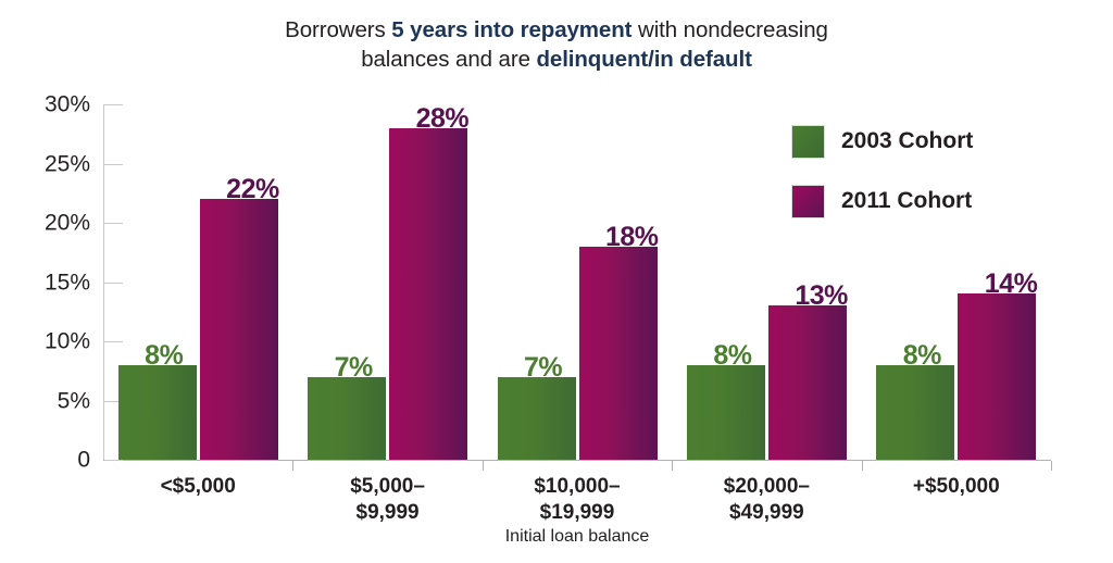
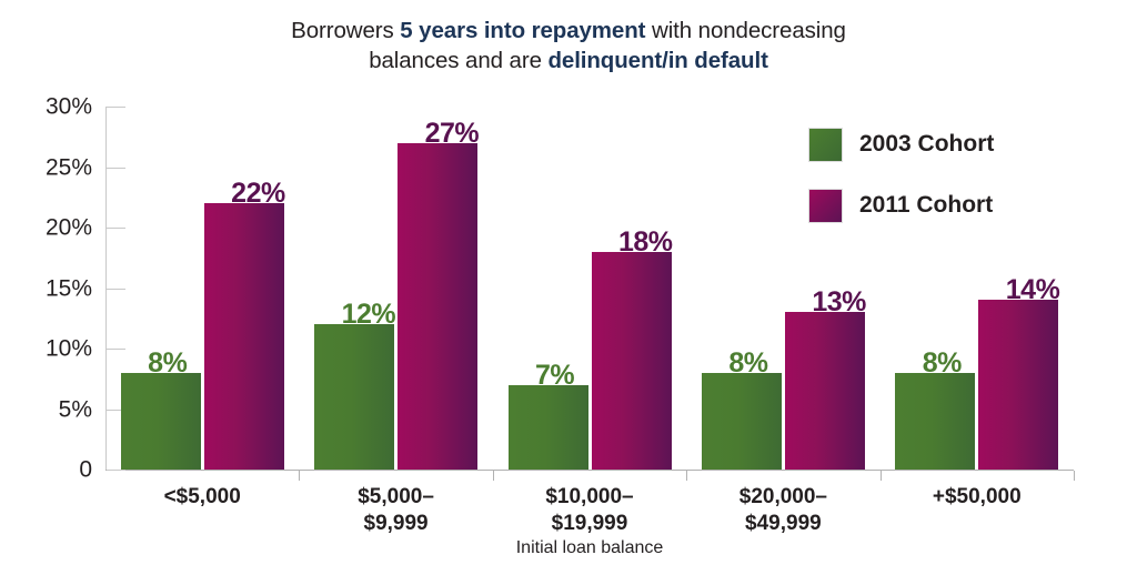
2003 Cohort/$5,000– $9,999: 7% -> 12%
2011 Cohort/$5,000– $9,999: 28% -> 27%
